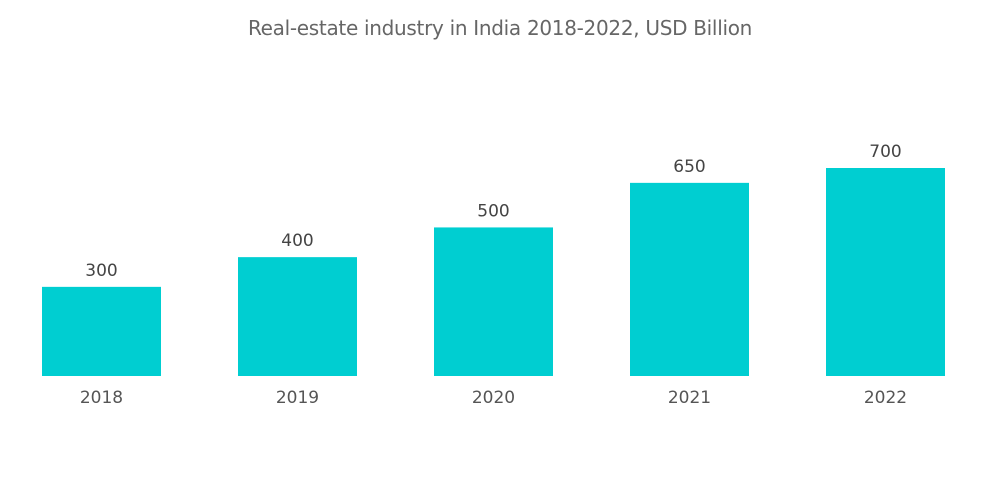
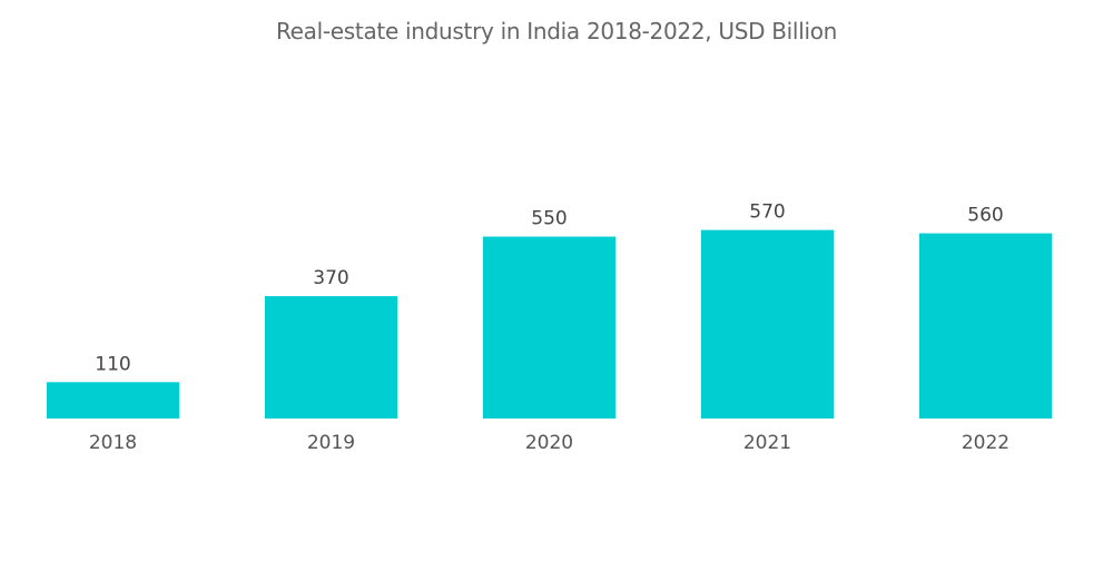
2018: 300 -> 110
2019: 400 -> 370
2020: 500 -> 550
2021: 650 -> 570
2022: 700 -> 560
